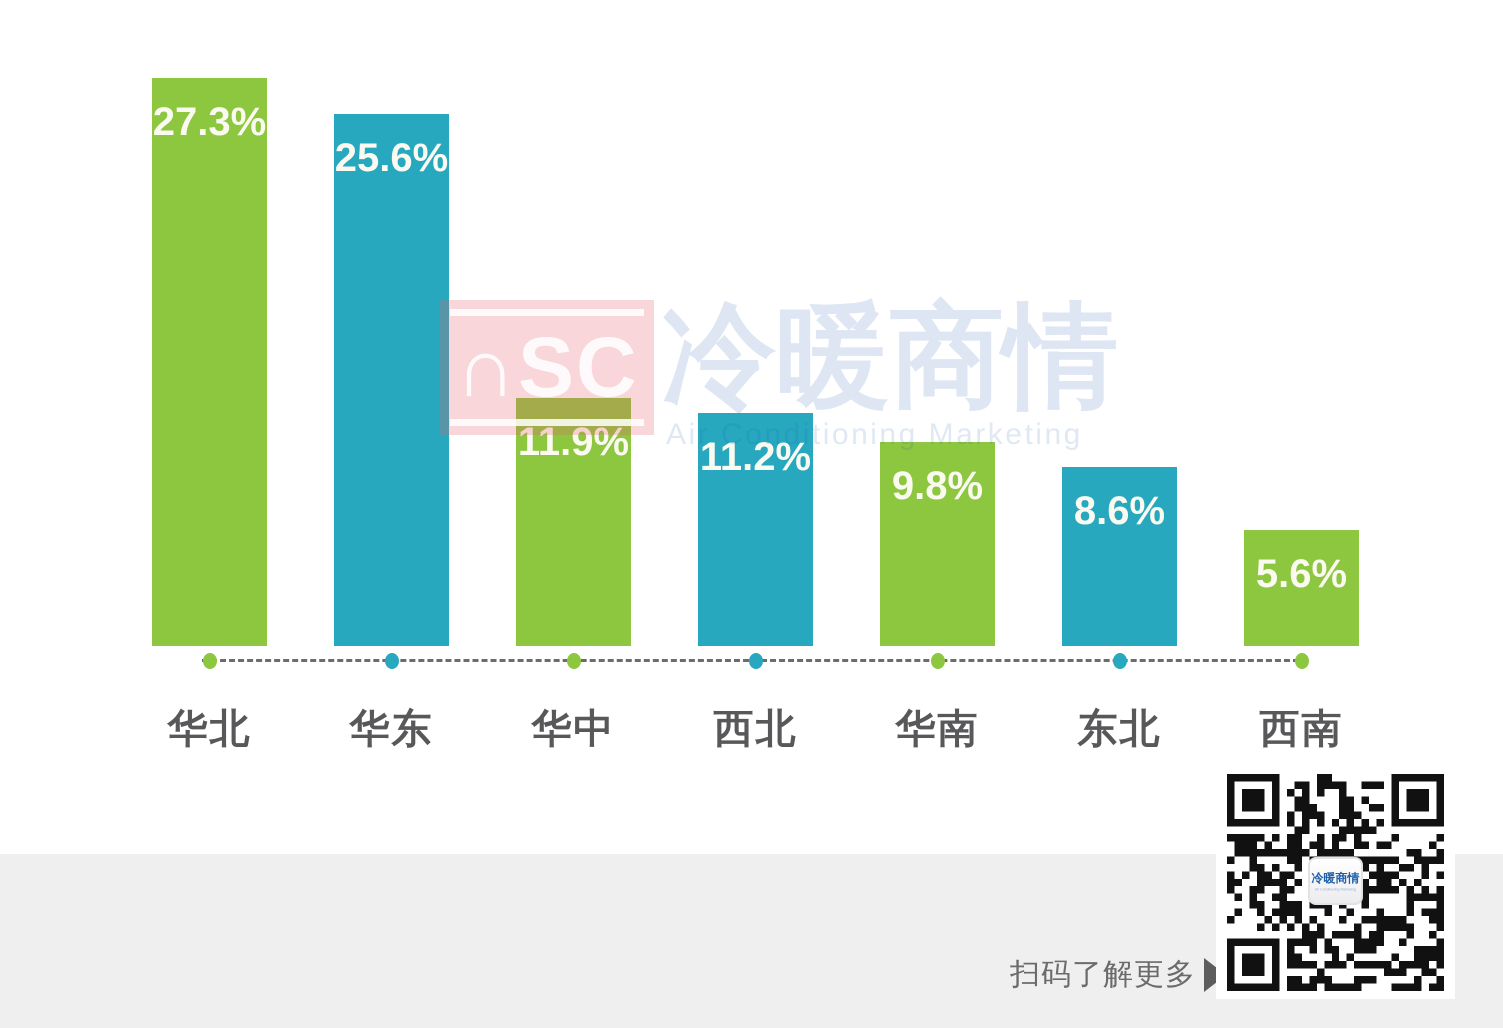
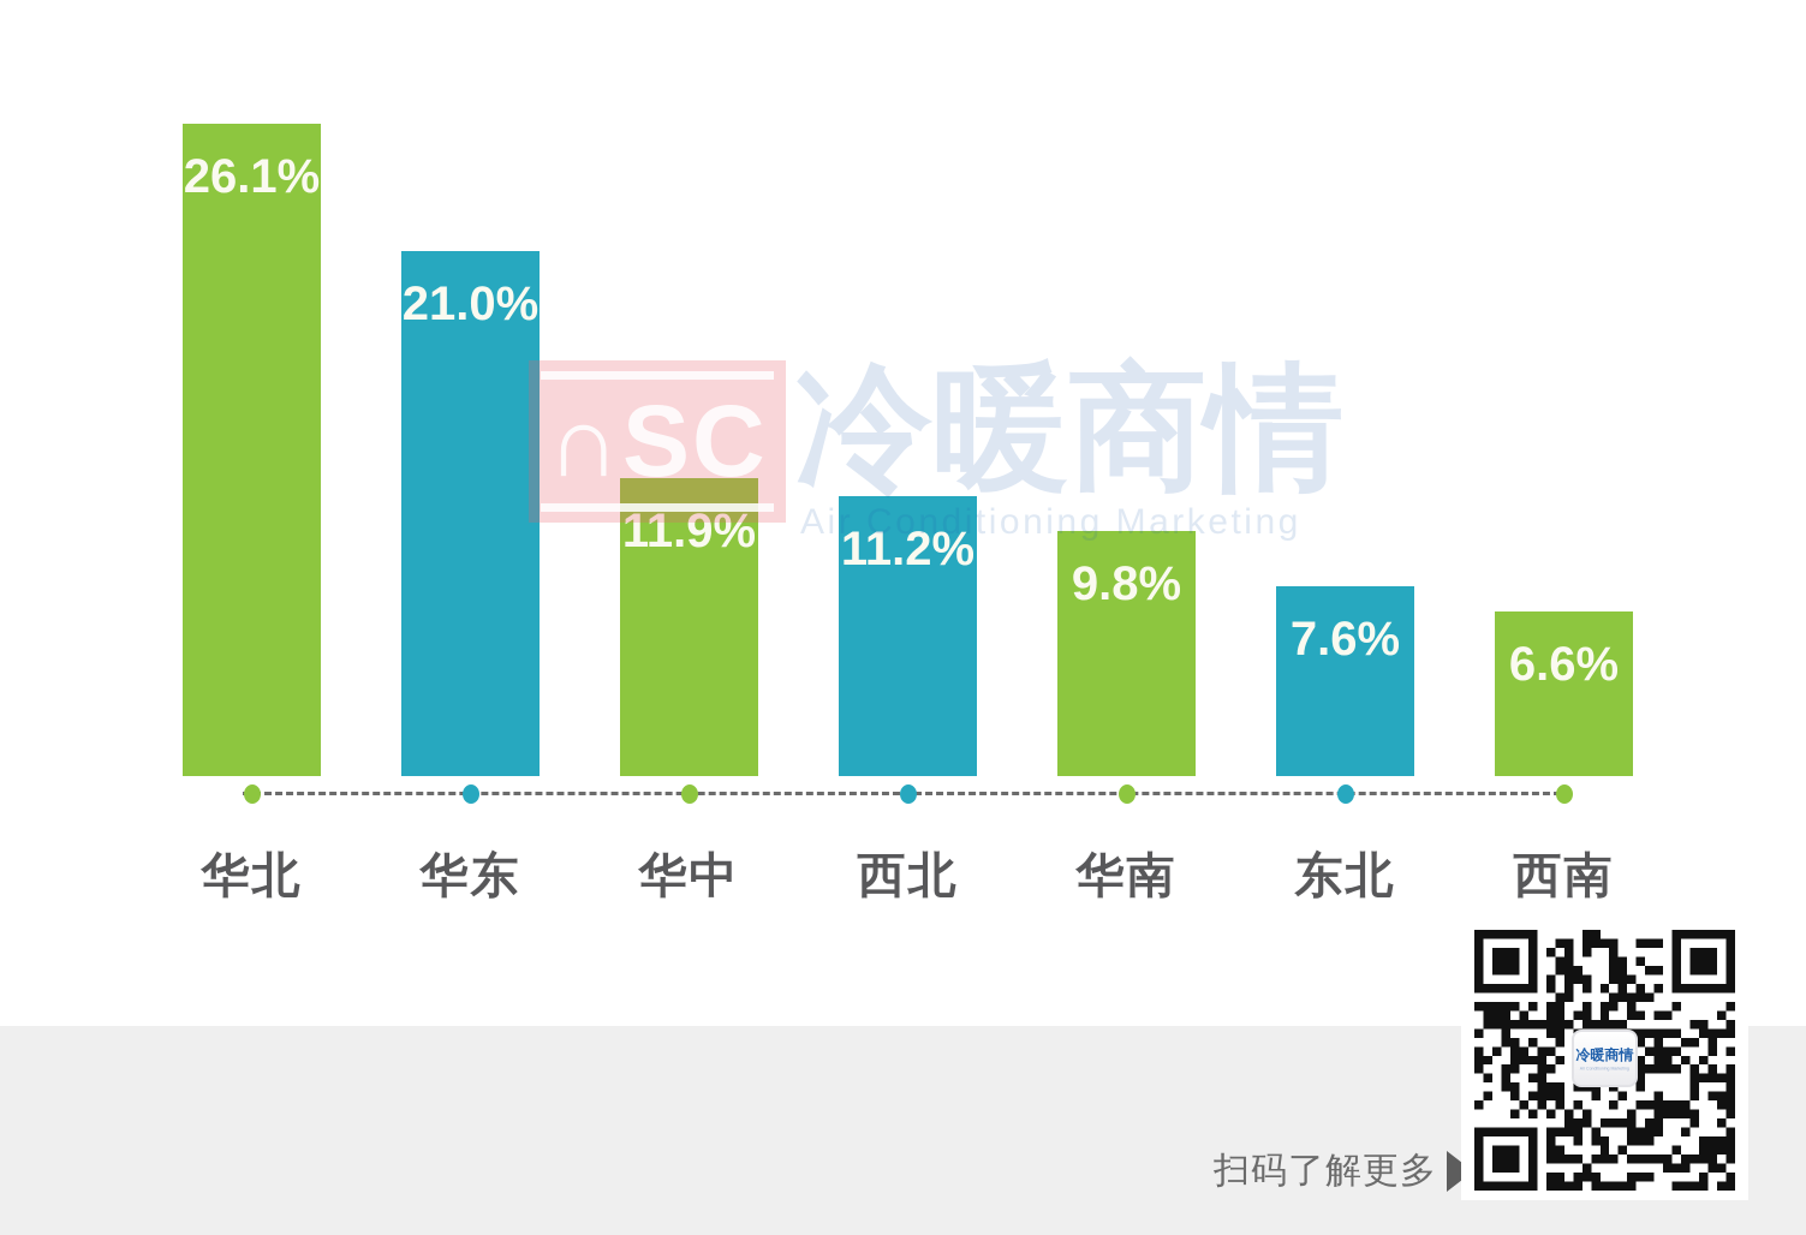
华北: 27.3% -> 26.1%
华东: 25.6% -> 21.0%
东北: 8.6% -> 7.6%
西南: 5.6% -> 6.6%
